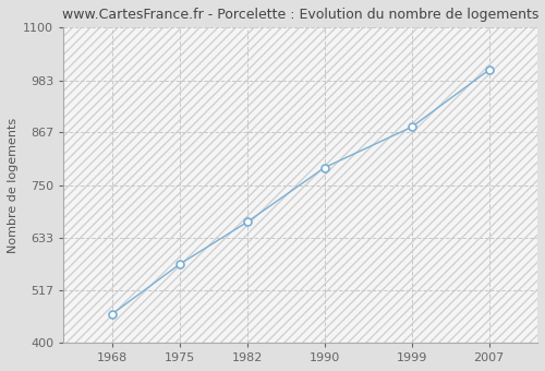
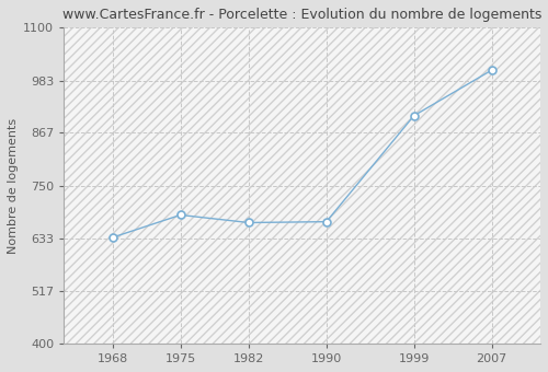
1968: 463 -> 635
1975: 574 -> 685
1990: 789 -> 670
1999: 879 -> 905
